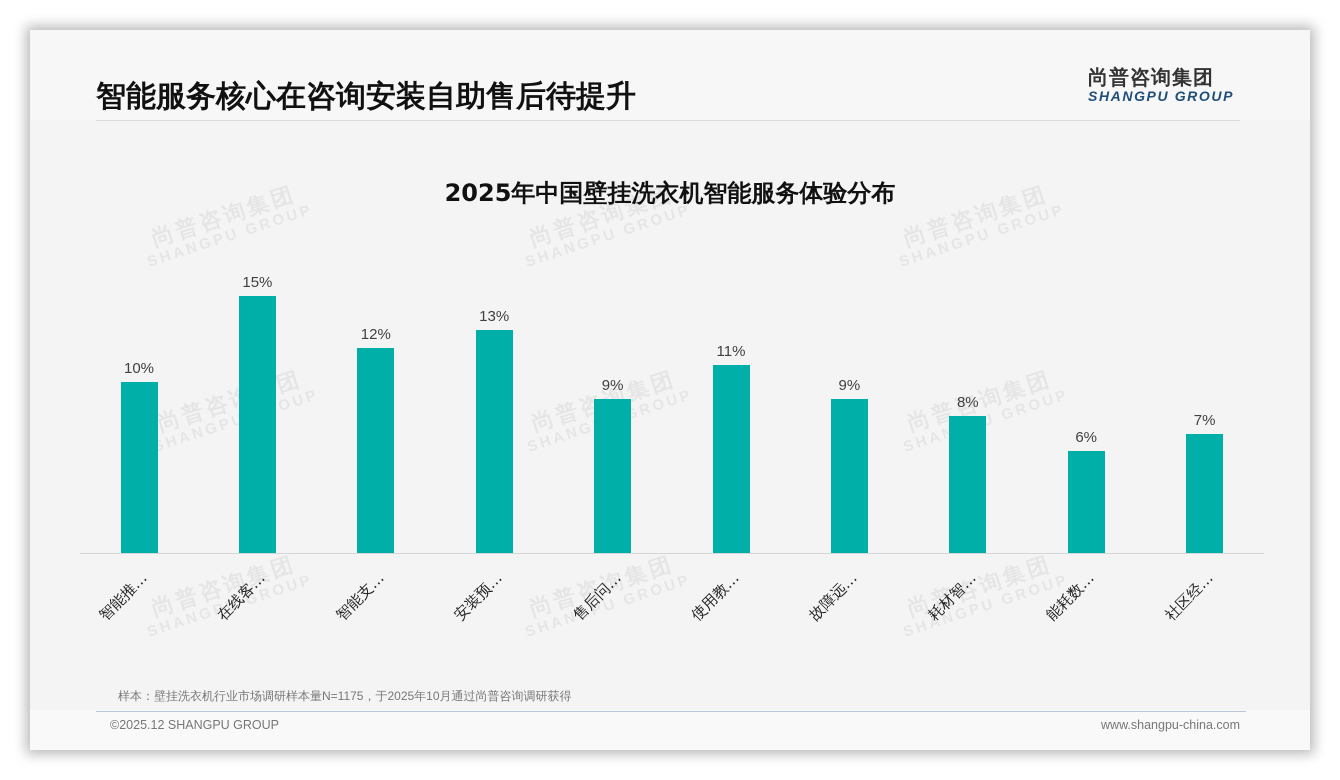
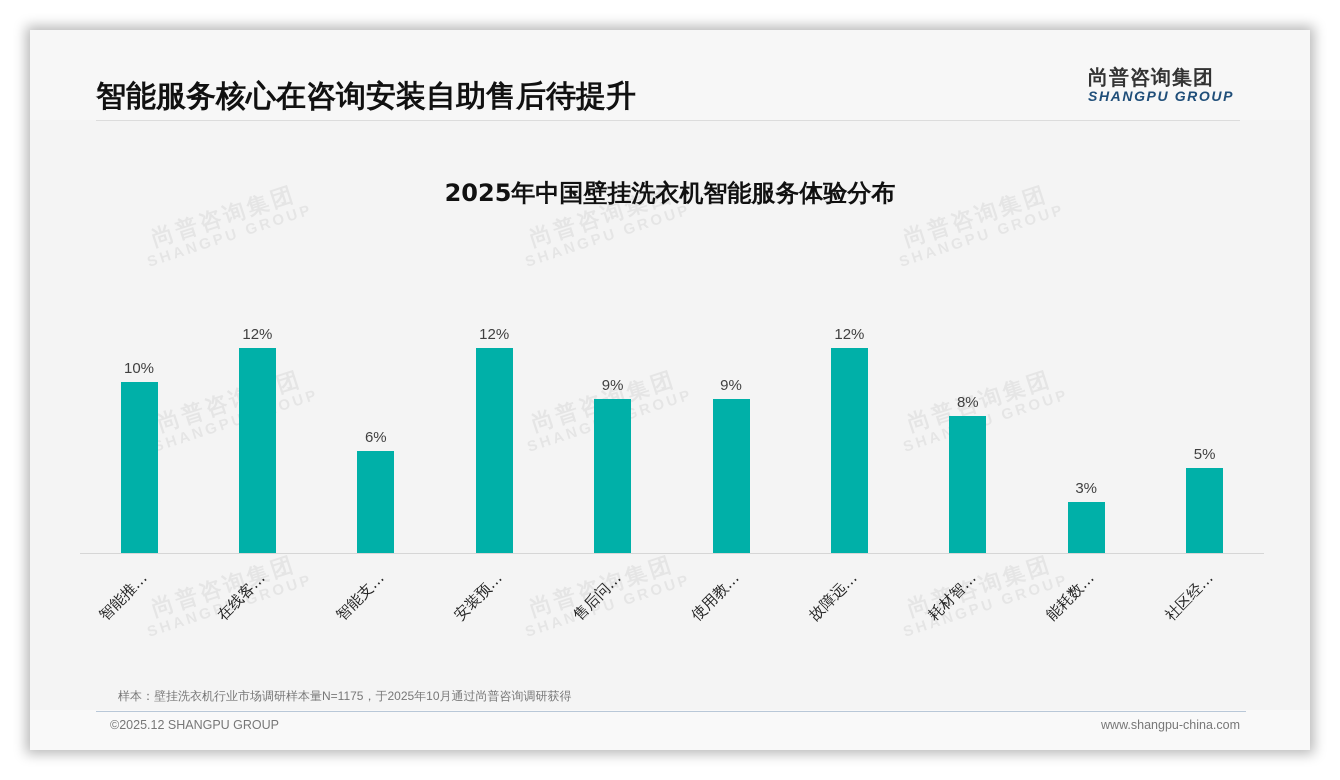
在线客…: 15% -> 12%
智能支…: 12% -> 6%
安装预…: 13% -> 12%
使用教…: 11% -> 9%
故障远…: 9% -> 12%
能耗数…: 6% -> 3%
社区经…: 7% -> 5%
